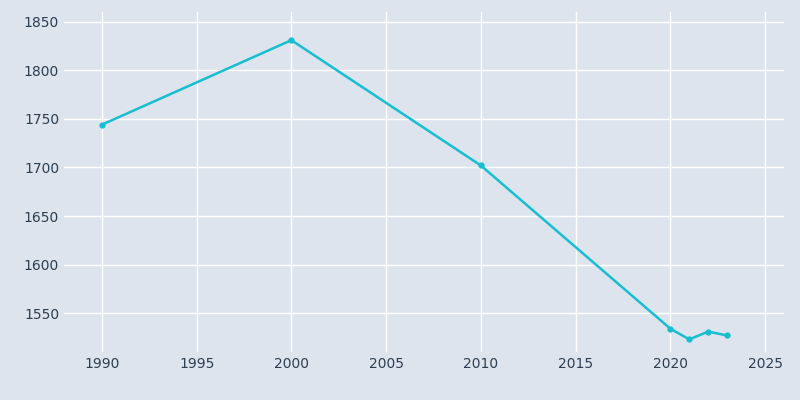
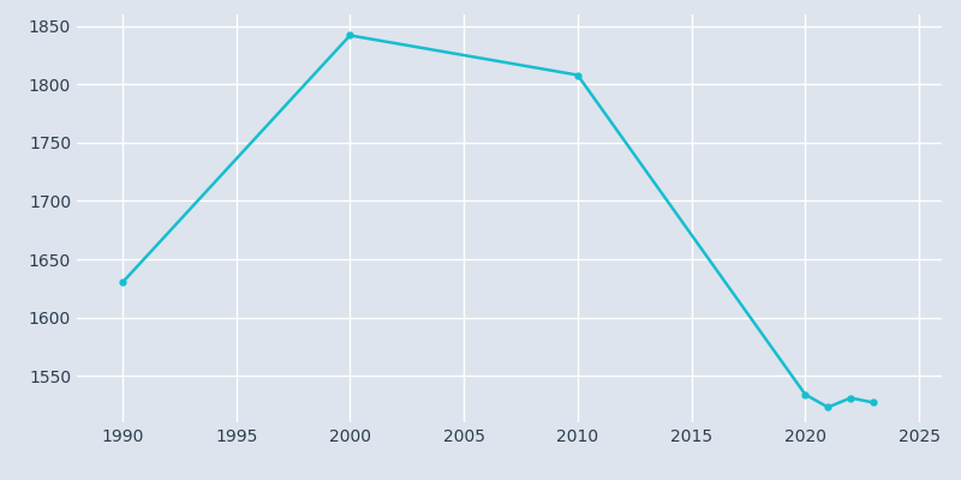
1990: 1744 -> 1630
2000: 1831 -> 1842
2010: 1702 -> 1808
